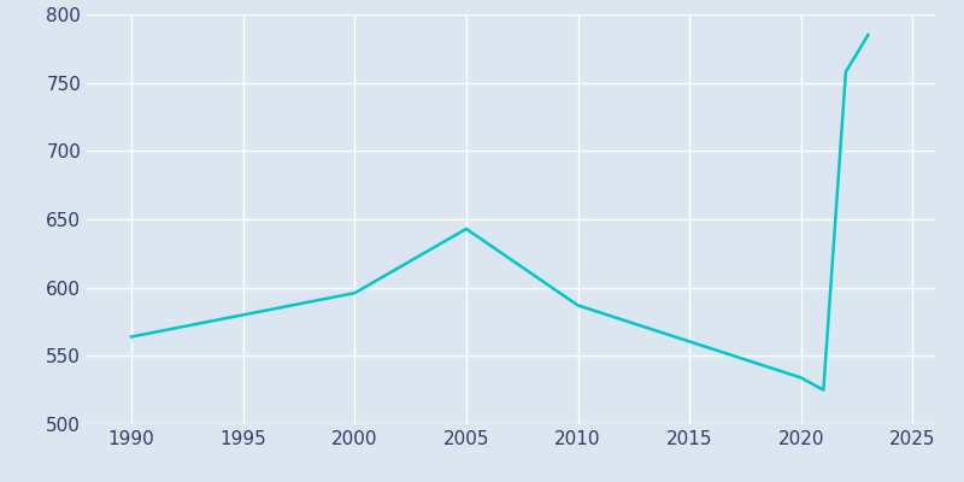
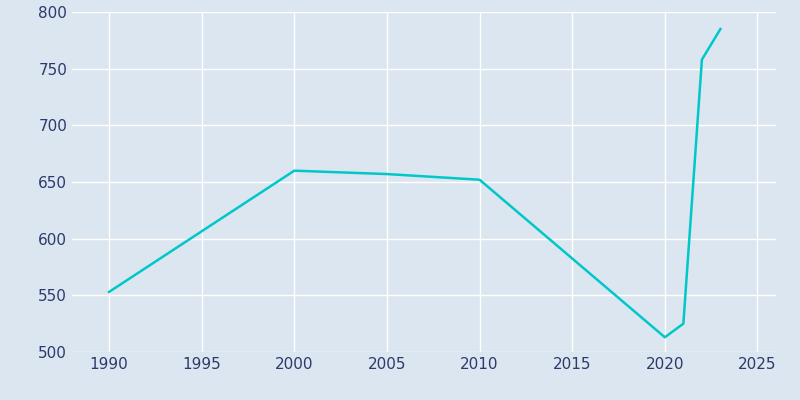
1990: 564 -> 553
2000: 596 -> 660
2005: 643 -> 657
2010: 587 -> 652
2020: 534 -> 513
